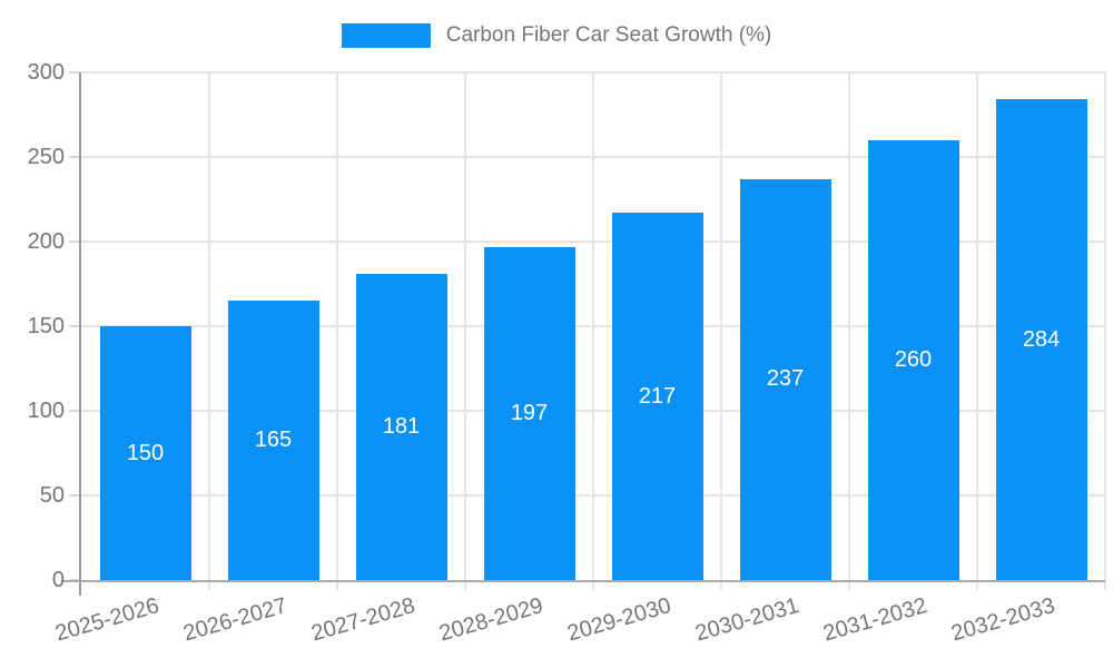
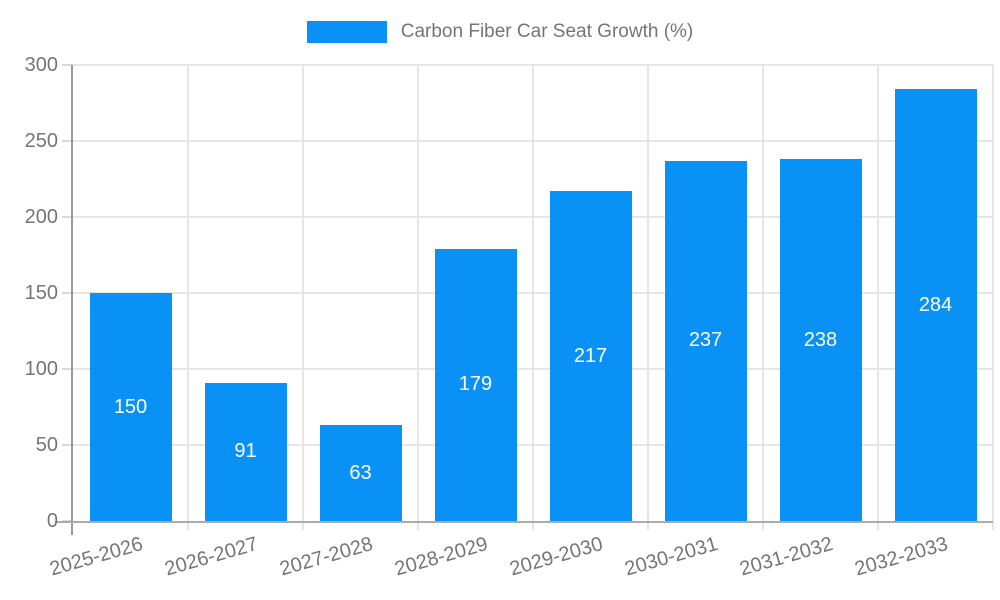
2026-2027: 165 -> 91
2027-2028: 181 -> 63
2028-2029: 197 -> 179
2031-2032: 260 -> 238
